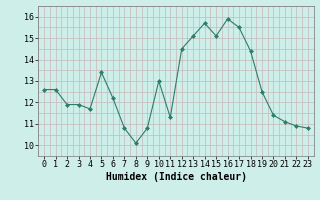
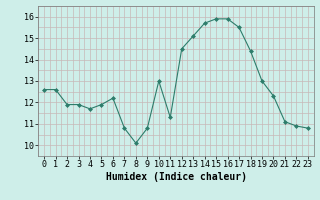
5: 13.4 -> 11.9
15: 15.1 -> 15.9
19: 12.5 -> 13.0
20: 11.4 -> 12.3
